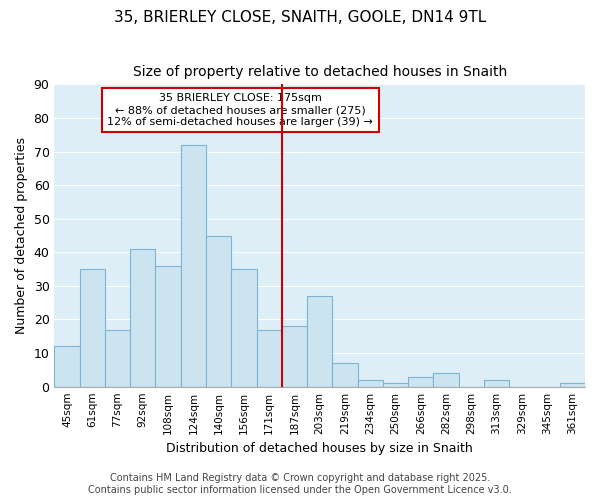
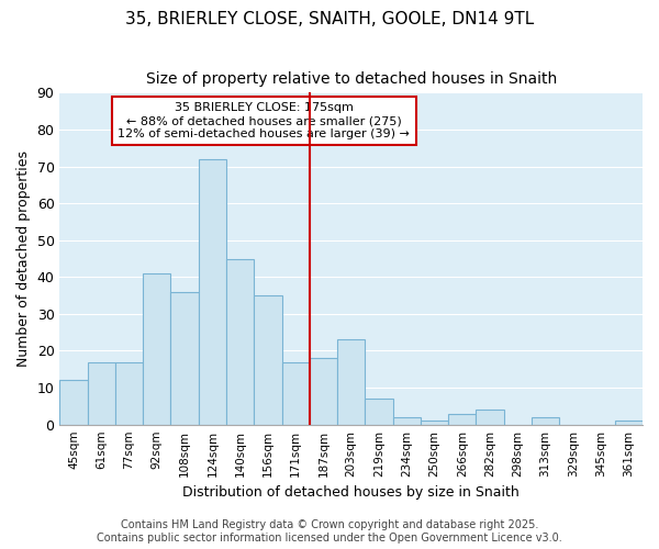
61sqm: 35 -> 17
203sqm: 27 -> 23
